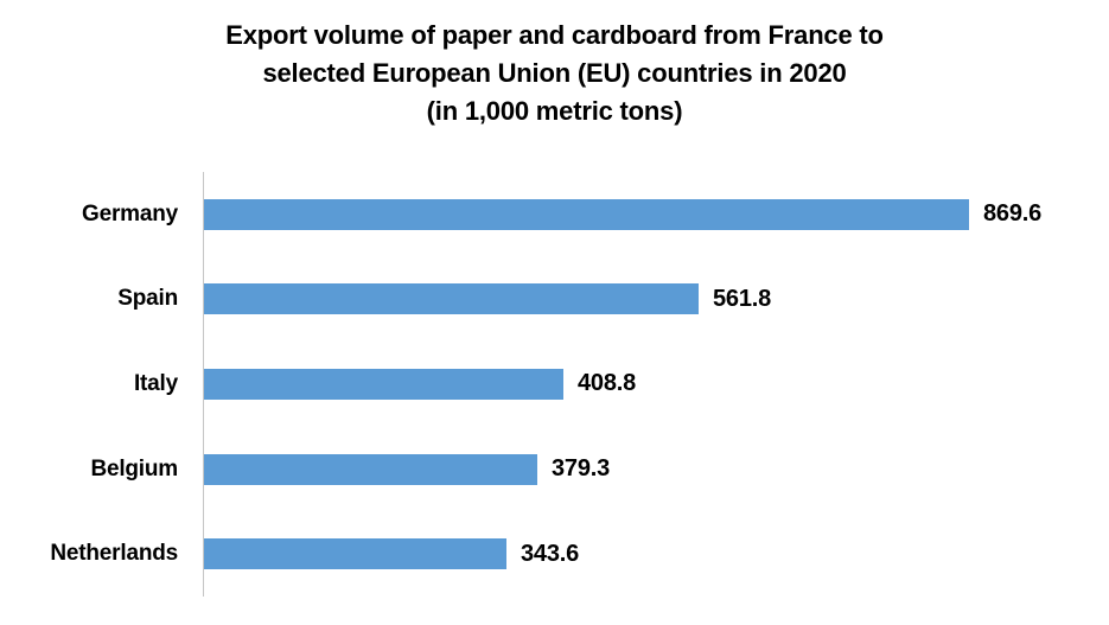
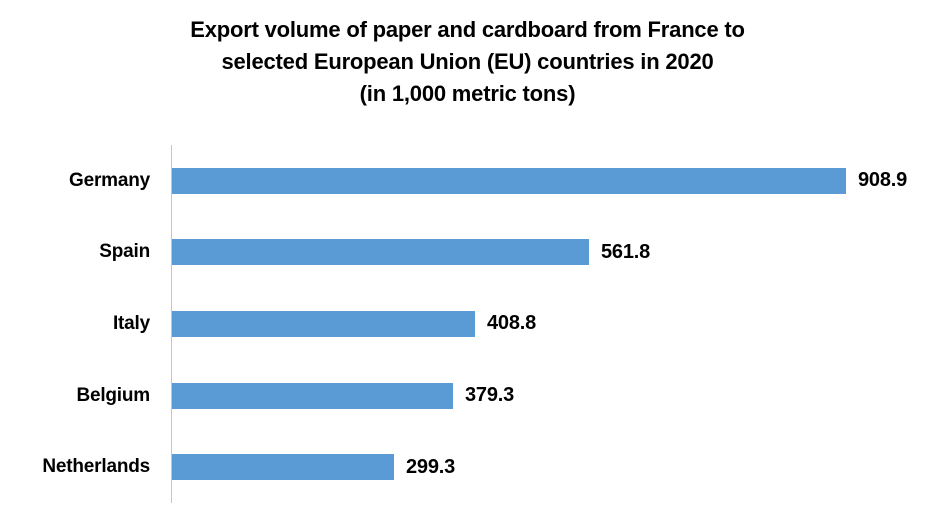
Germany: 869.6 -> 908.9
Netherlands: 343.6 -> 299.3
